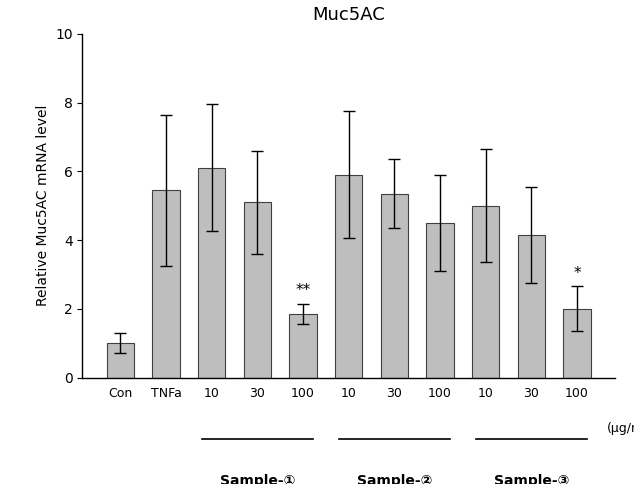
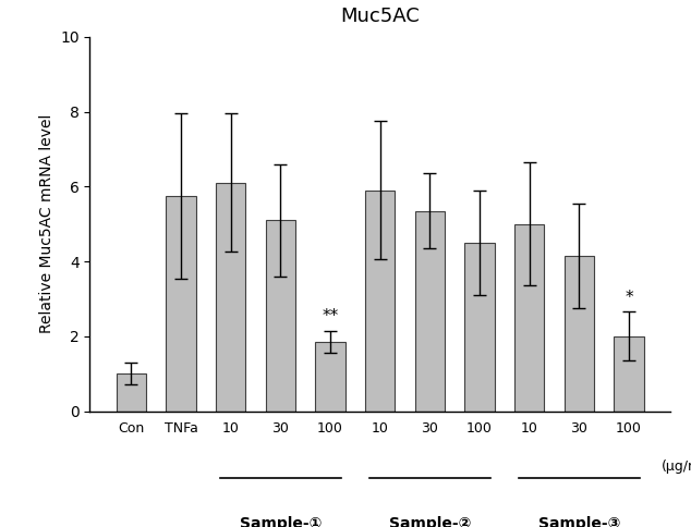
TNFa: 5.45 -> 5.75
